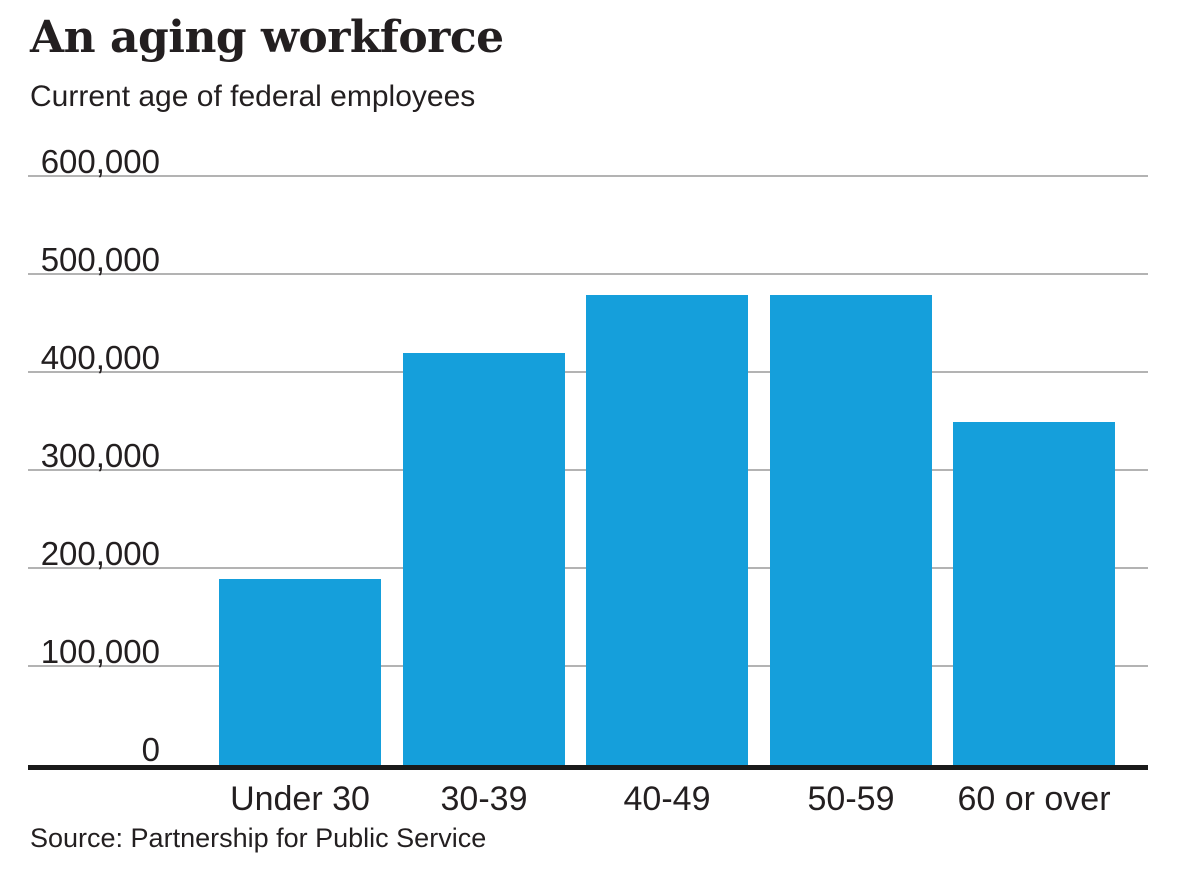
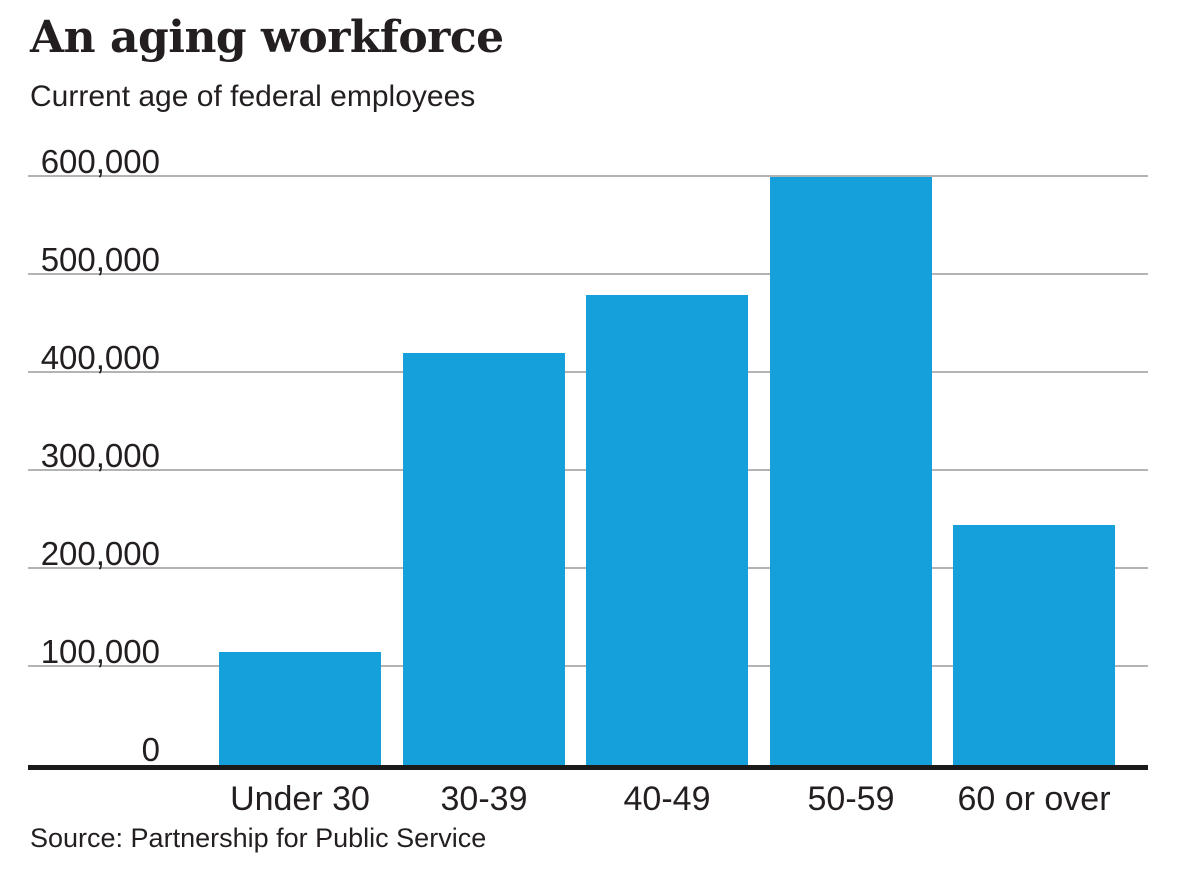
Under 30: 190000 -> 120000
50-59: 480000 -> 600000
60 or over: 350000 -> 240000
